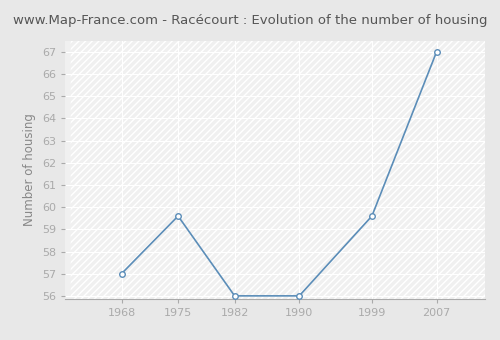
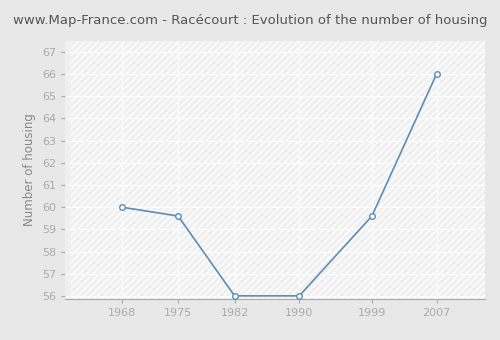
1968: 57.0 -> 60.0
2007: 67.0 -> 66.0
